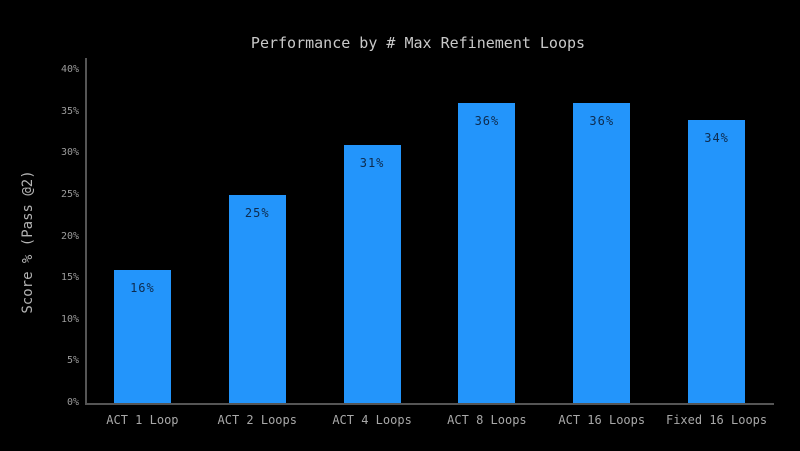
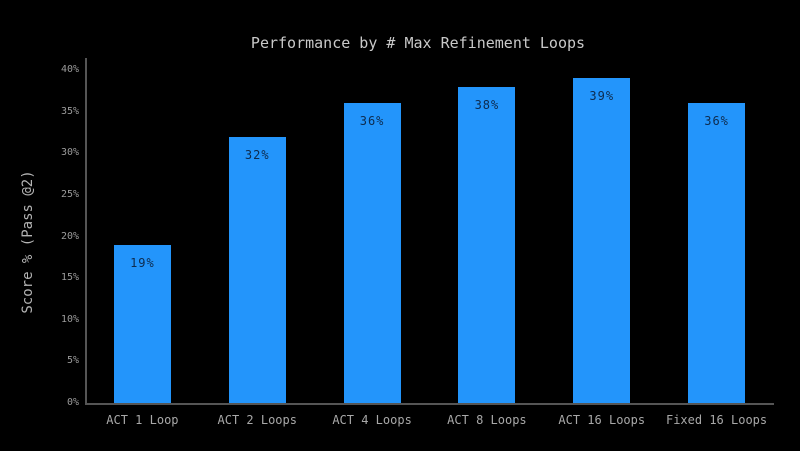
ACT 1 Loop: 16% -> 19%
ACT 2 Loops: 25% -> 32%
ACT 4 Loops: 31% -> 36%
ACT 8 Loops: 36% -> 38%
ACT 16 Loops: 36% -> 39%
Fixed 16 Loops: 34% -> 36%
